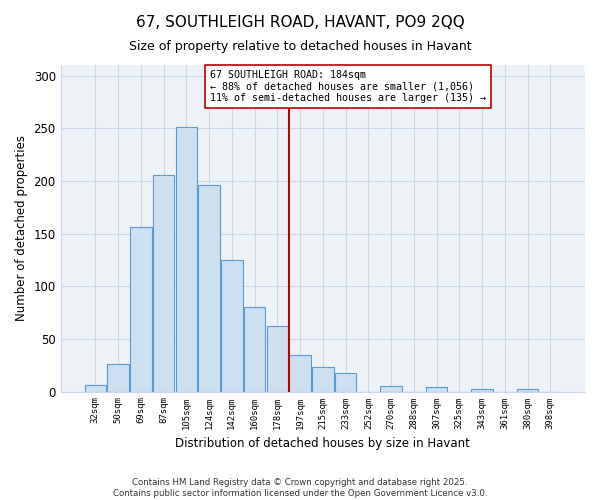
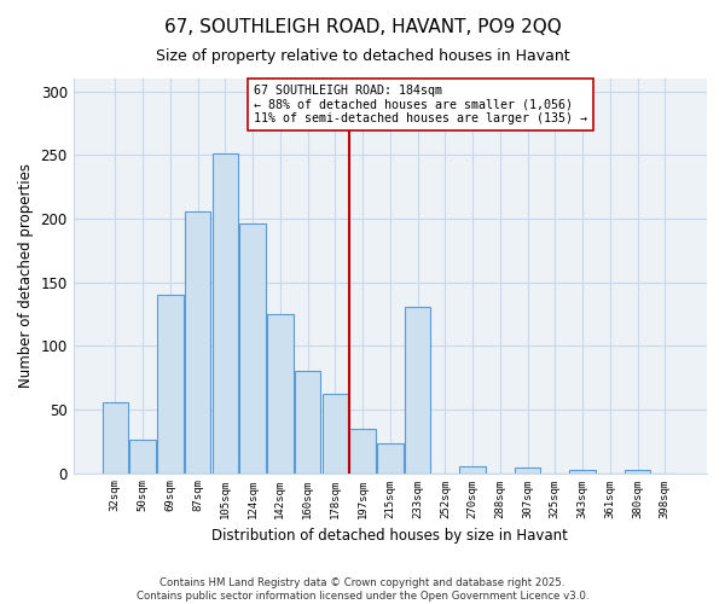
32sqm: 6 -> 56
69sqm: 156 -> 140
233sqm: 18 -> 131
